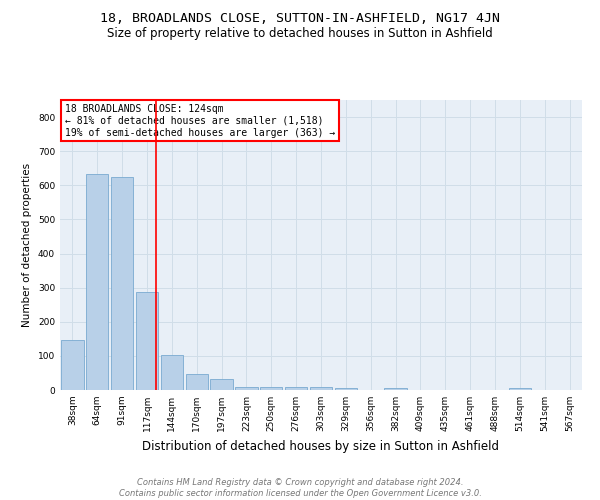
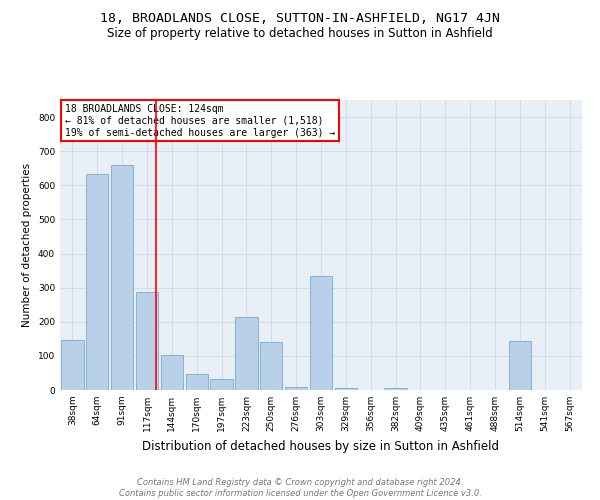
91sqm: 624 -> 660
223sqm: 10 -> 215
250sqm: 10 -> 140
303sqm: 8 -> 335
514sqm: 7 -> 145
